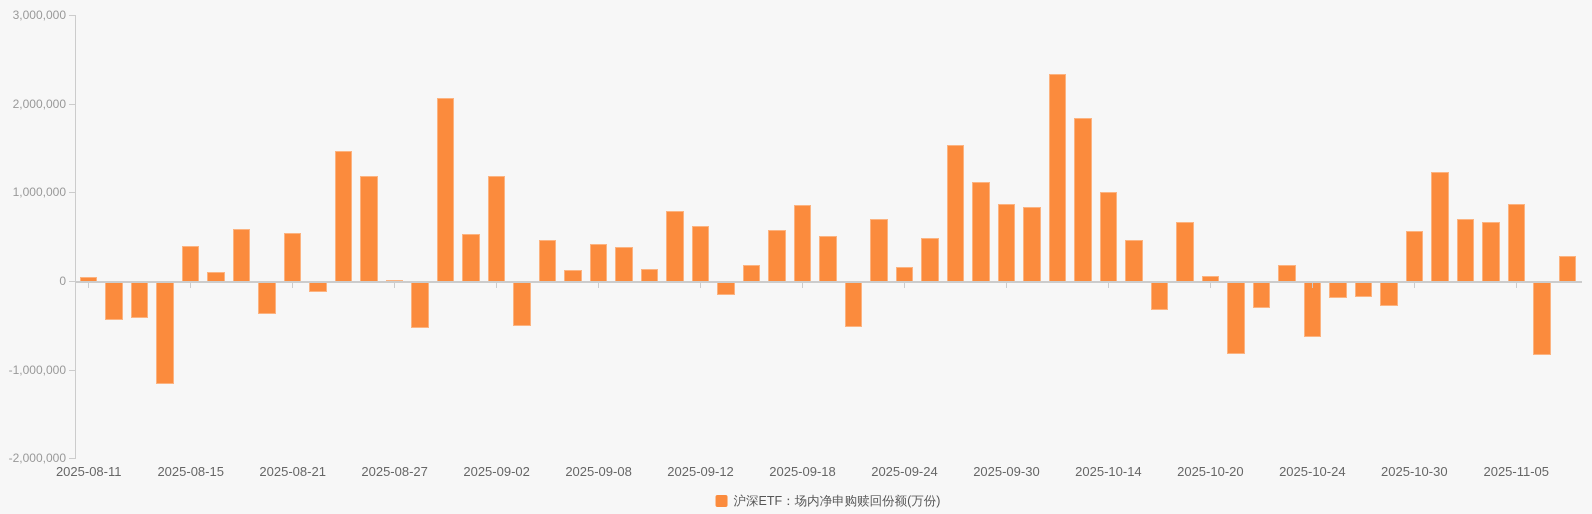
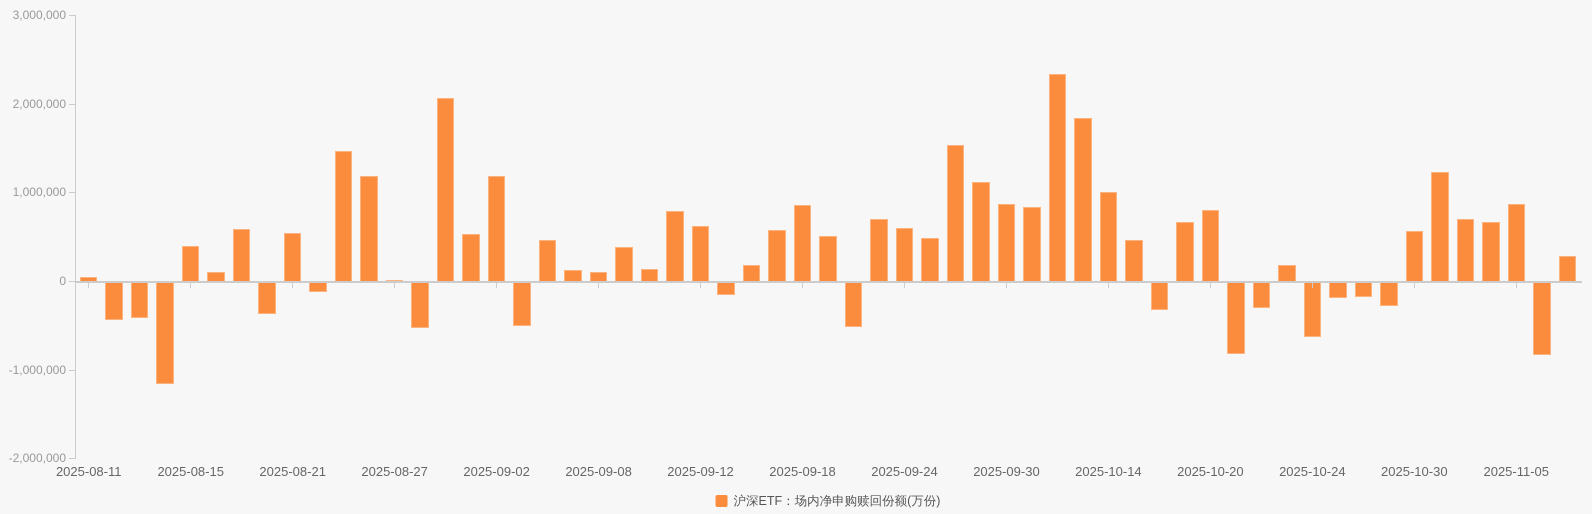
2025-09-08: 400000 -> 100000
2025-09-24: 200000 -> 600000
2025-10-20: 100000 -> 800000
